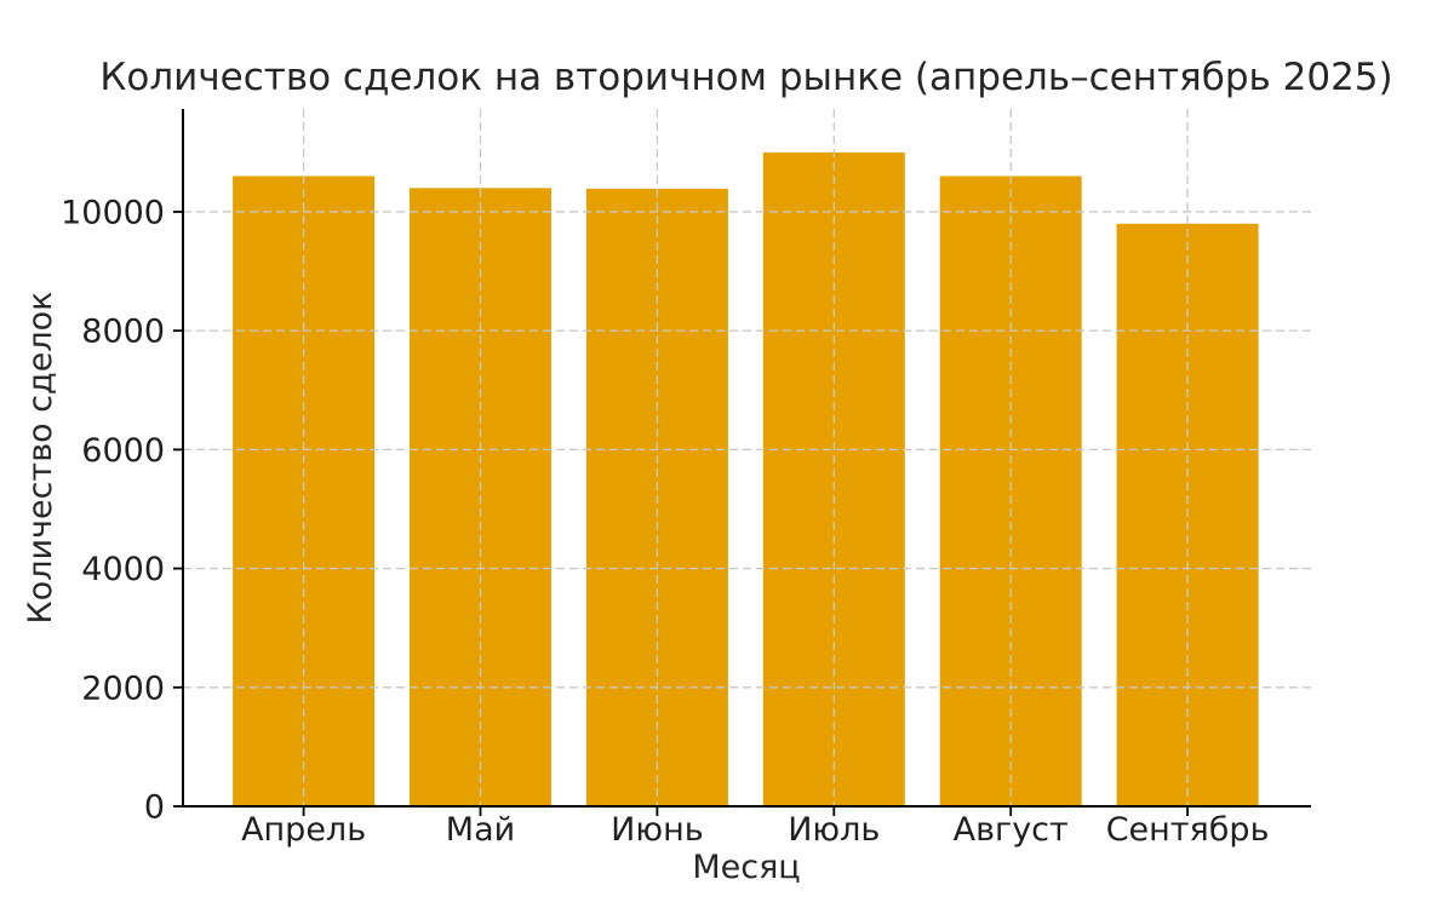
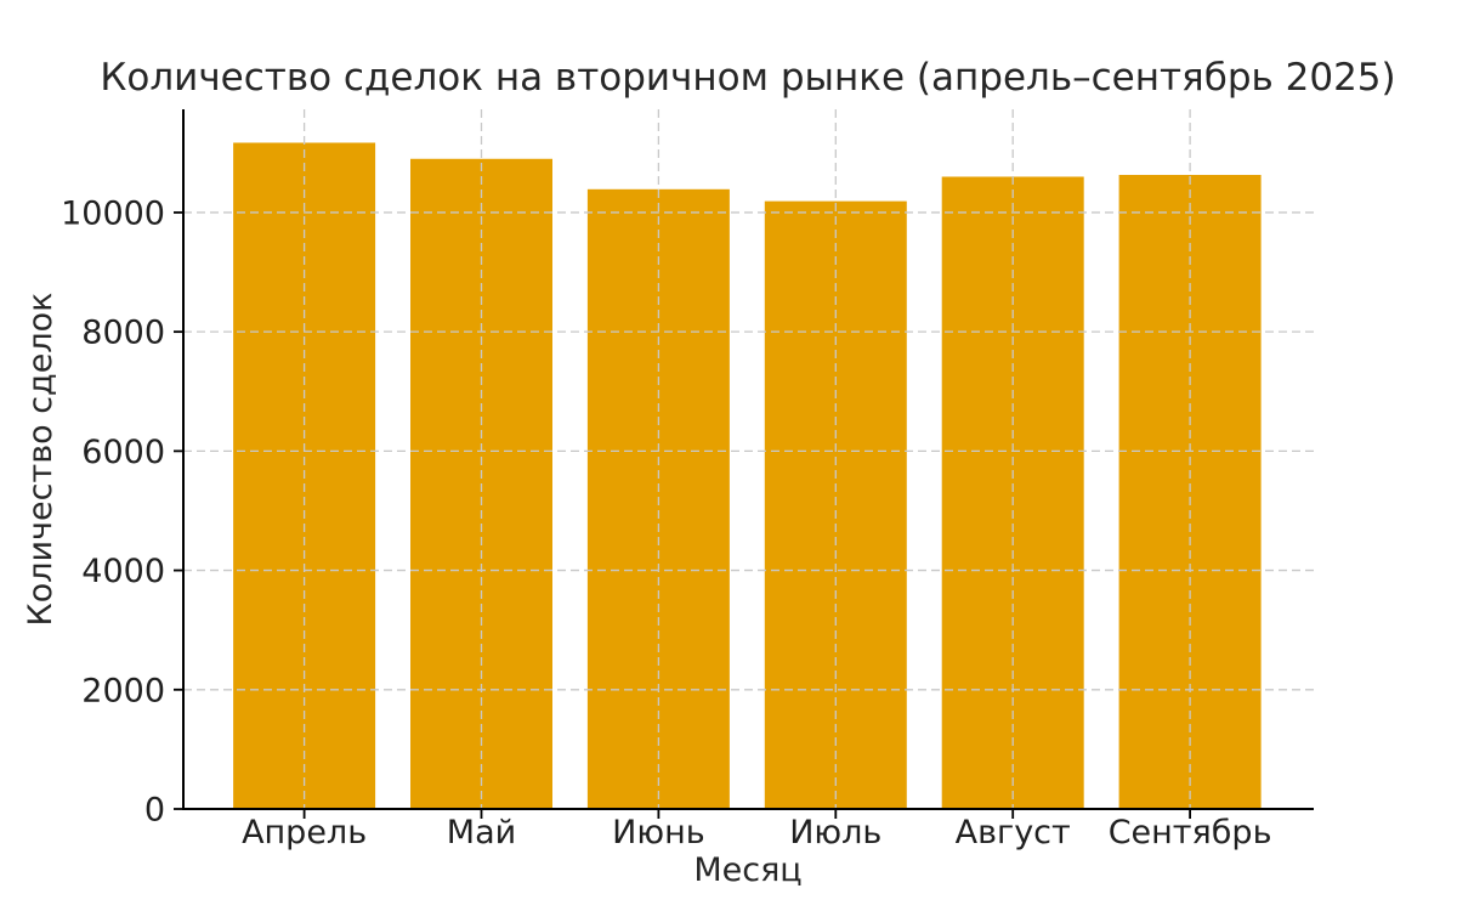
Апрель: 10600 -> 11200
Май: 10400 -> 10900
Июль: 11000 -> 10200
Сентябрь: 9800 -> 10600
